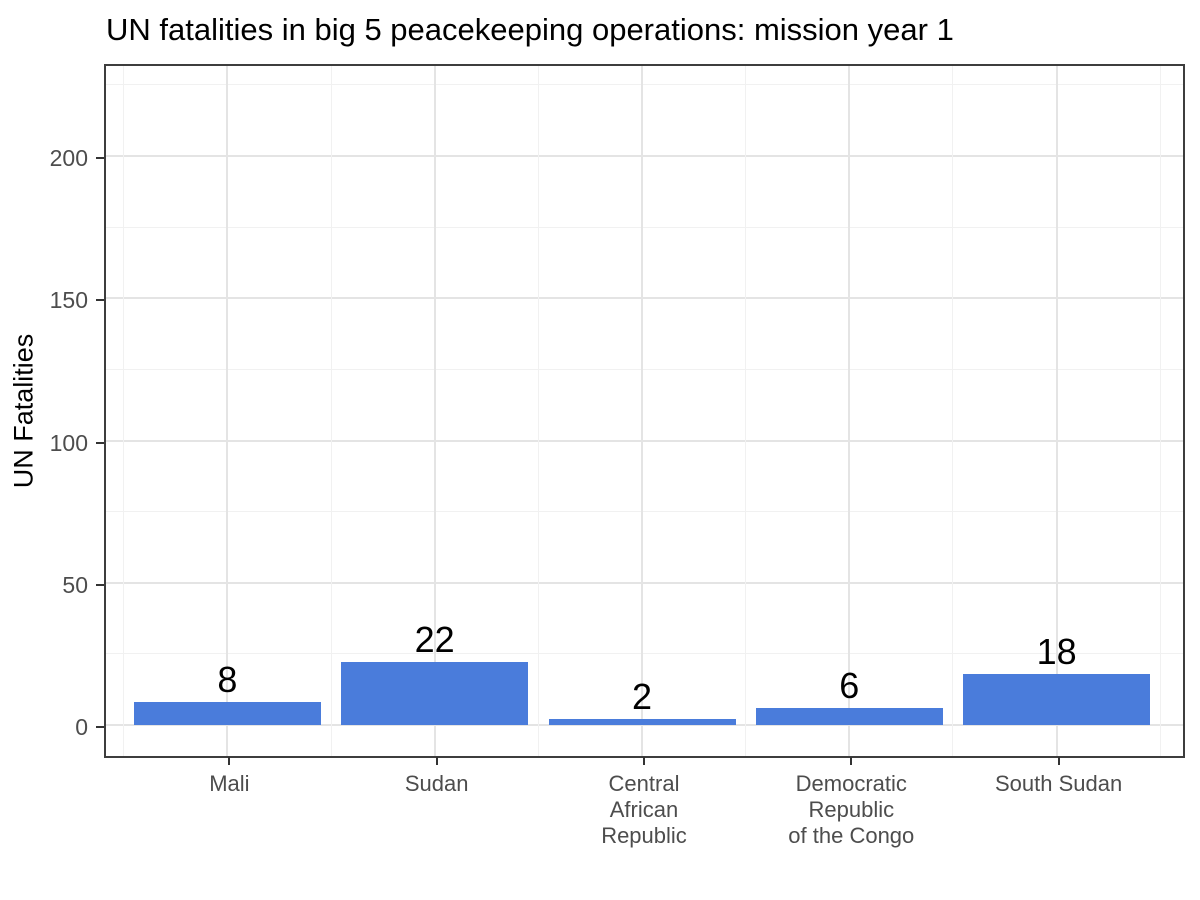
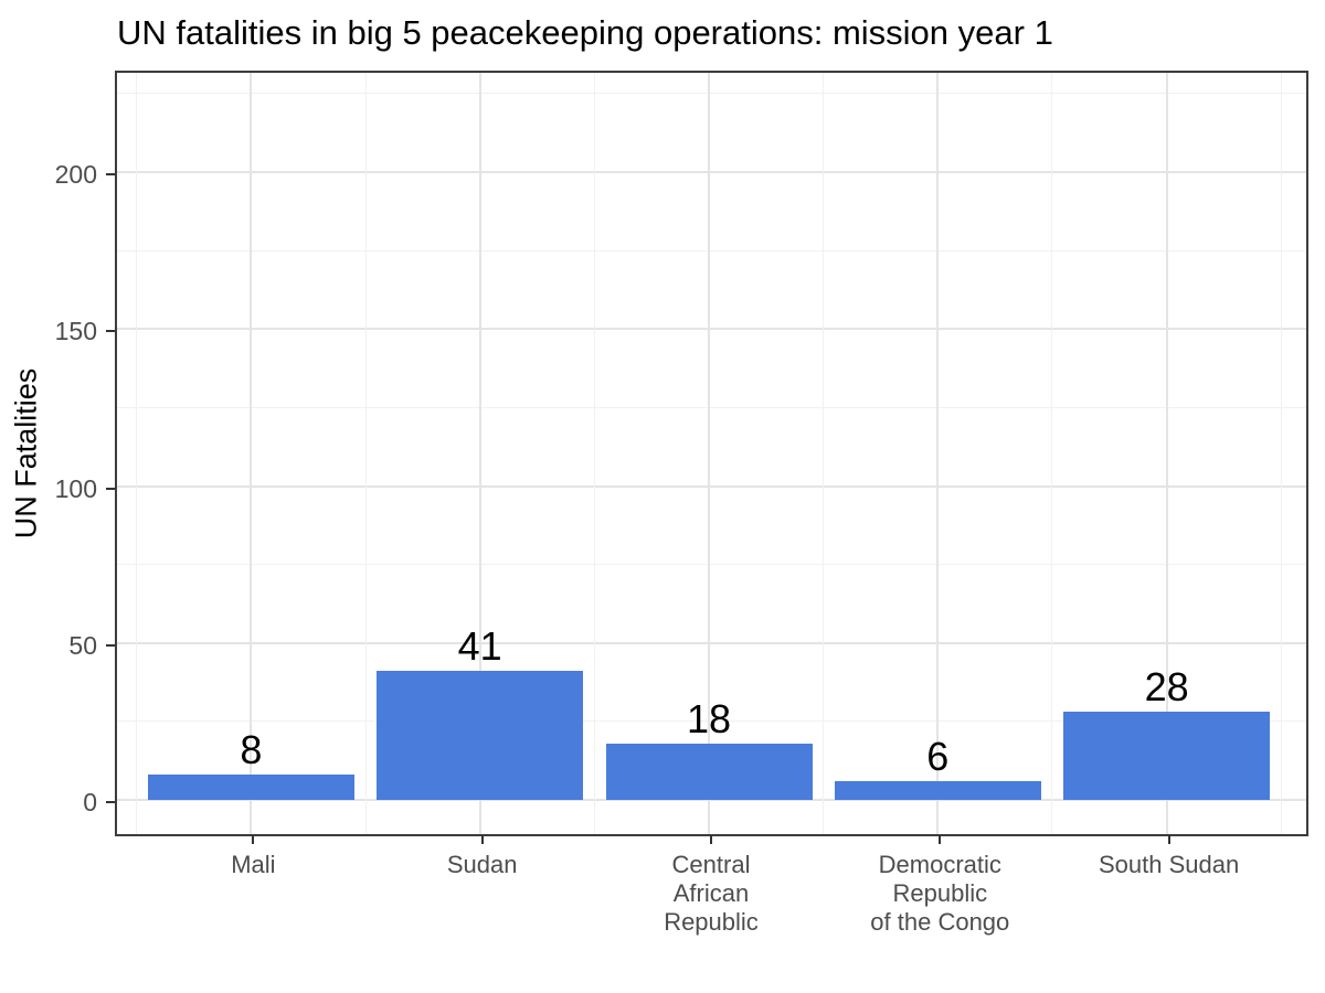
Sudan: 22 -> 41
Central African Republic: 2 -> 18
South Sudan: 18 -> 28
